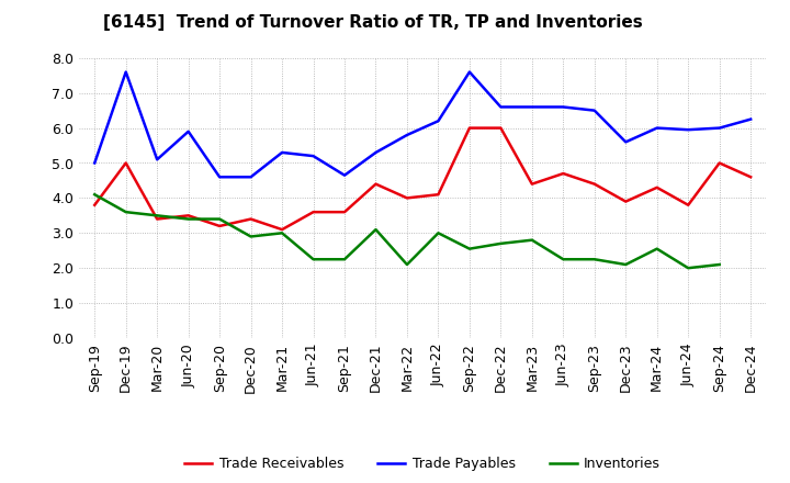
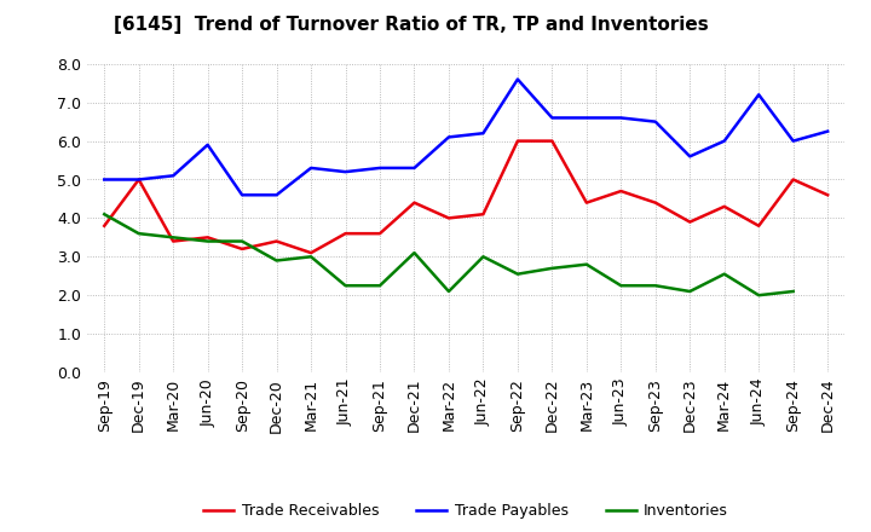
Trade Payables/Dec-19: 7.60 -> 5.00
Trade Payables/Sep-21: 4.65 -> 5.30
Trade Payables/Mar-22: 5.80 -> 6.10
Trade Payables/Jun-24: 5.95 -> 7.20
